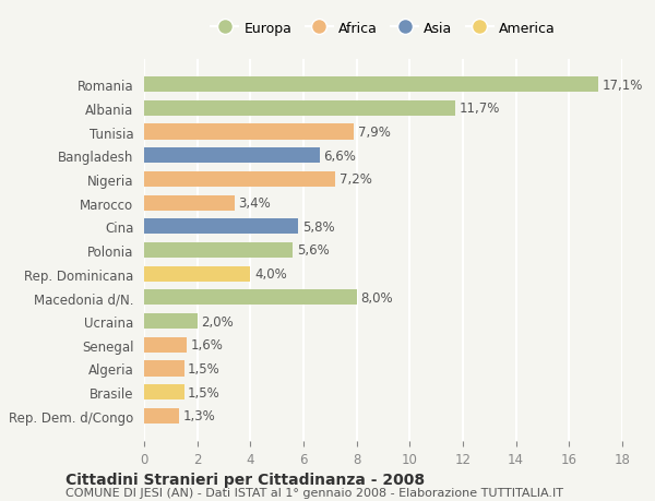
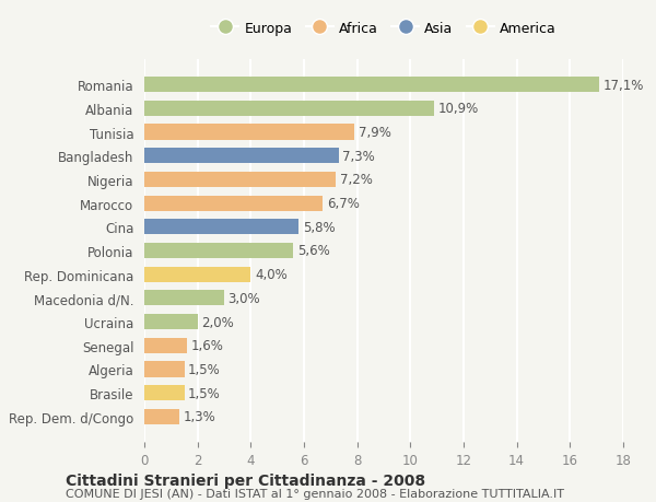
Albania: 11,7% -> 10,9%
Bangladesh: 6,6% -> 7,3%
Marocco: 3,4% -> 6,7%
Macedonia d/N.: 8,0% -> 3,0%
